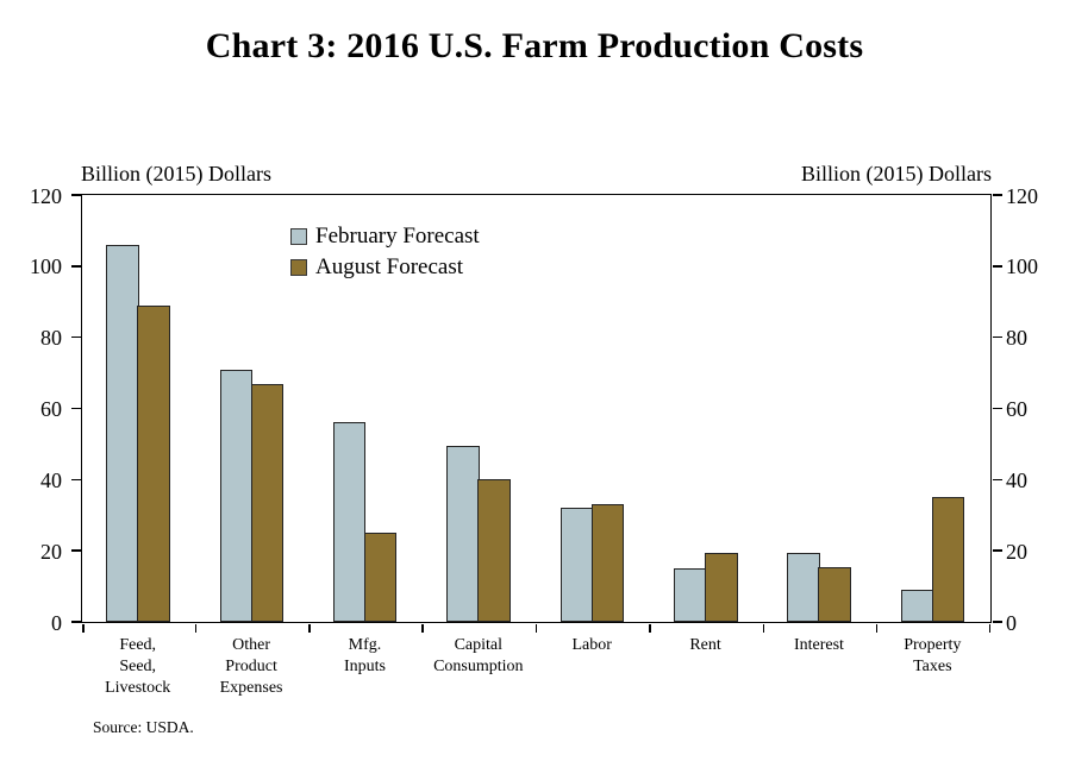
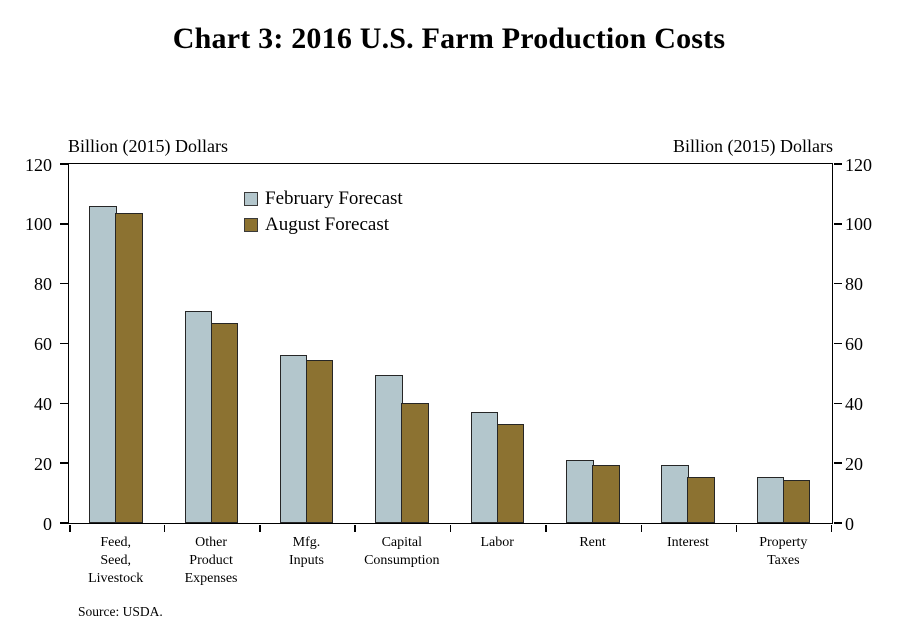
August Forecast/Feed, Seed, Livestock: 89 -> 104
August Forecast/Mfg. Inputs: 25 -> 54
February Forecast/Labor: 32 -> 37
February Forecast/Rent: 15 -> 21
February Forecast/Property Taxes: 9 -> 16
August Forecast/Property Taxes: 35 -> 14
